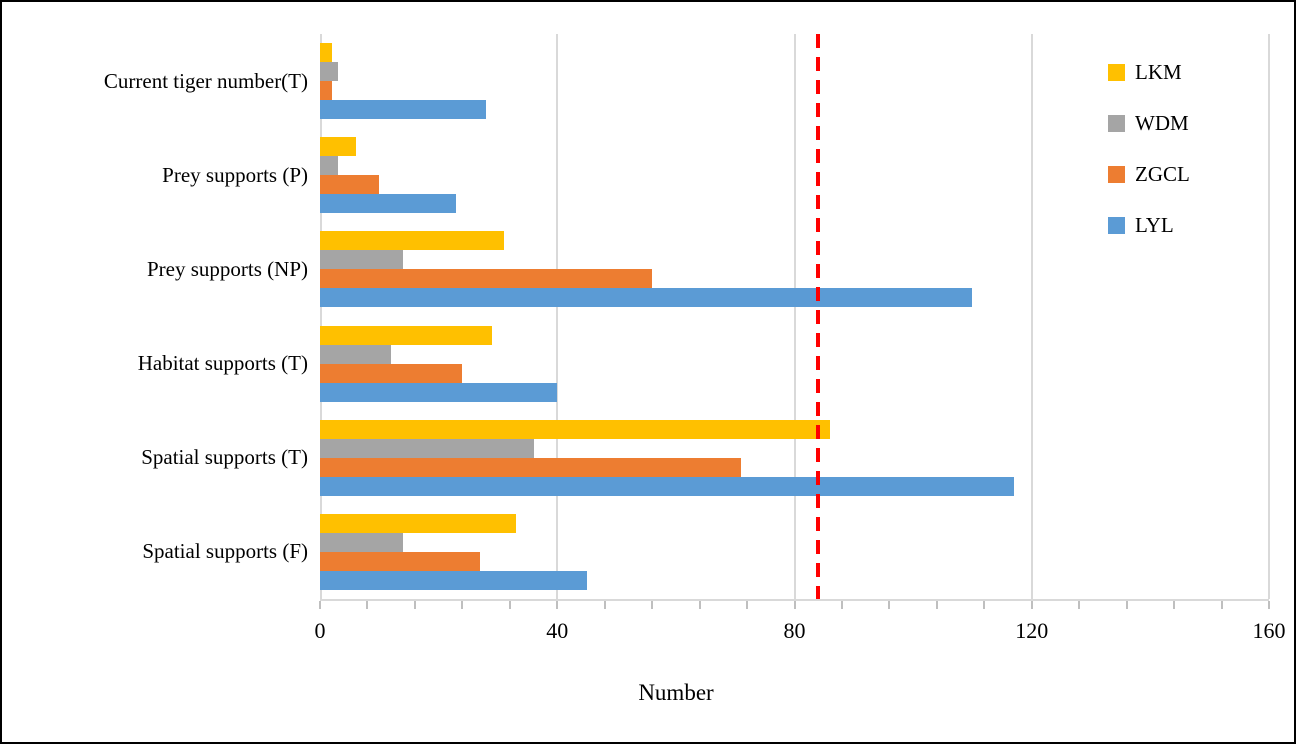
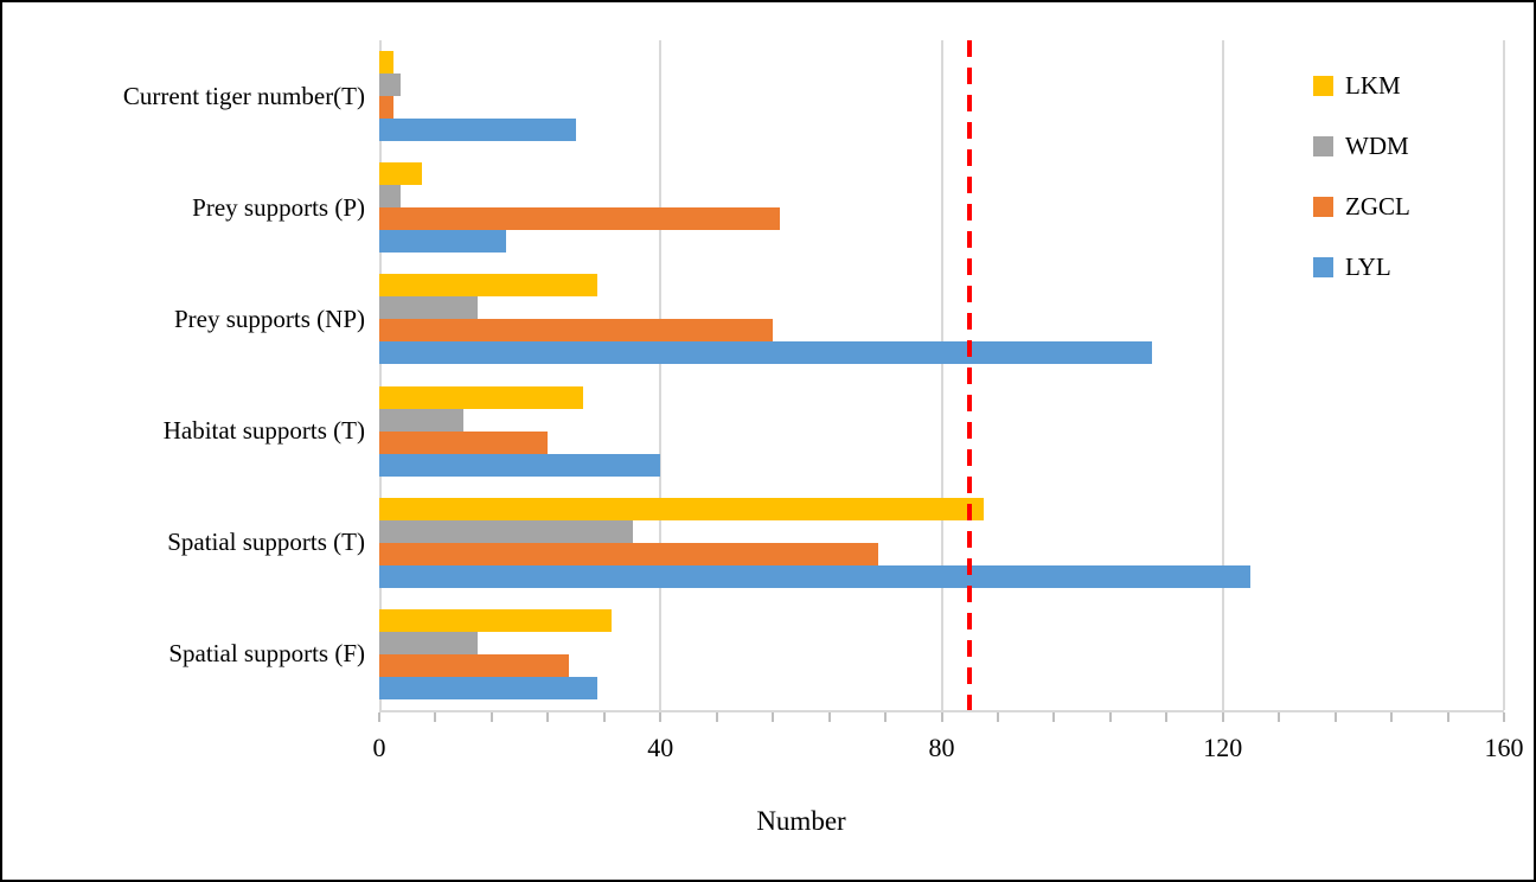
ZGCL/Prey supports (P): 10 -> 57
LYL/Prey supports (P): 23 -> 18
LYL/Spatial supports (T): 117 -> 124
LYL/Spatial supports (F): 45 -> 31
